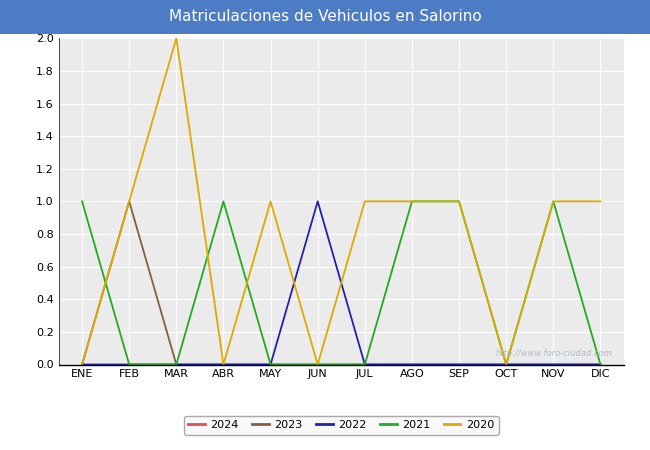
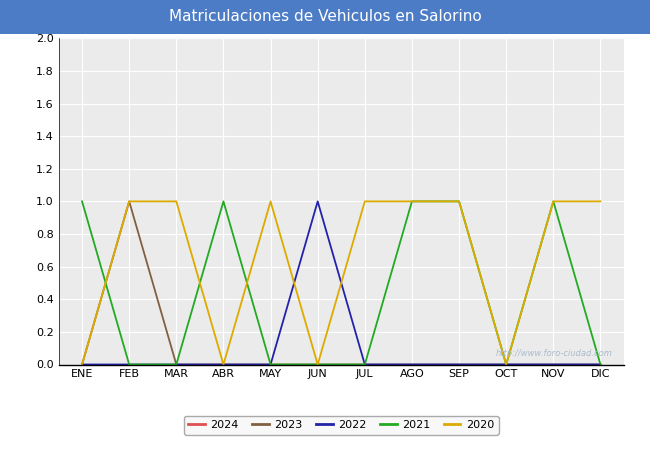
2020/MAR: 2 -> 1
